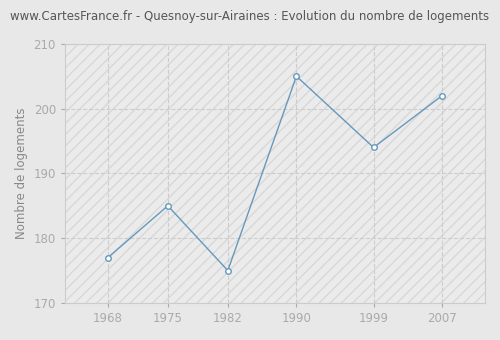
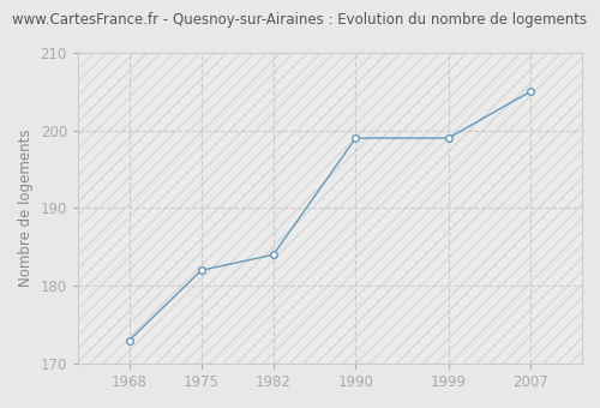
1968: 177 -> 173
1975: 185 -> 182
1982: 175 -> 184
1990: 205 -> 199
1999: 194 -> 199
2007: 202 -> 205
